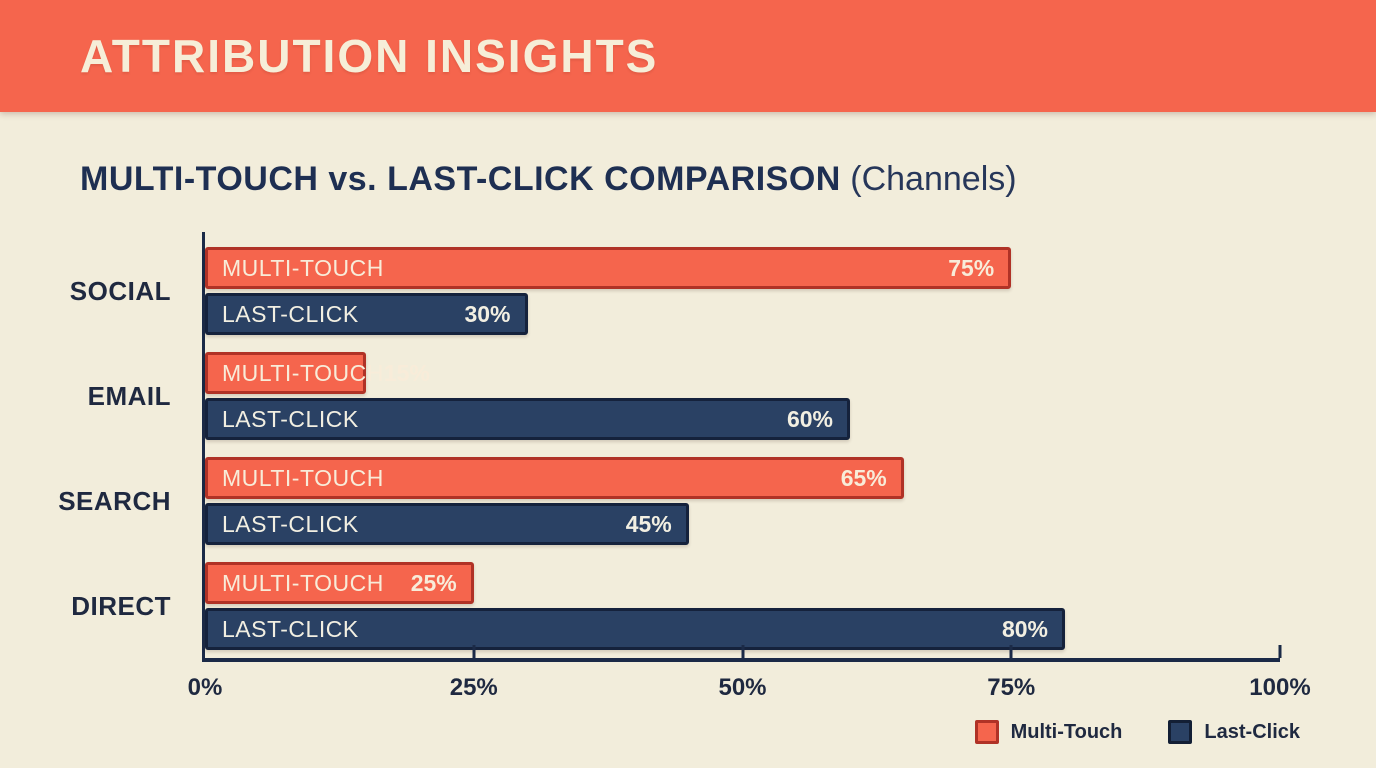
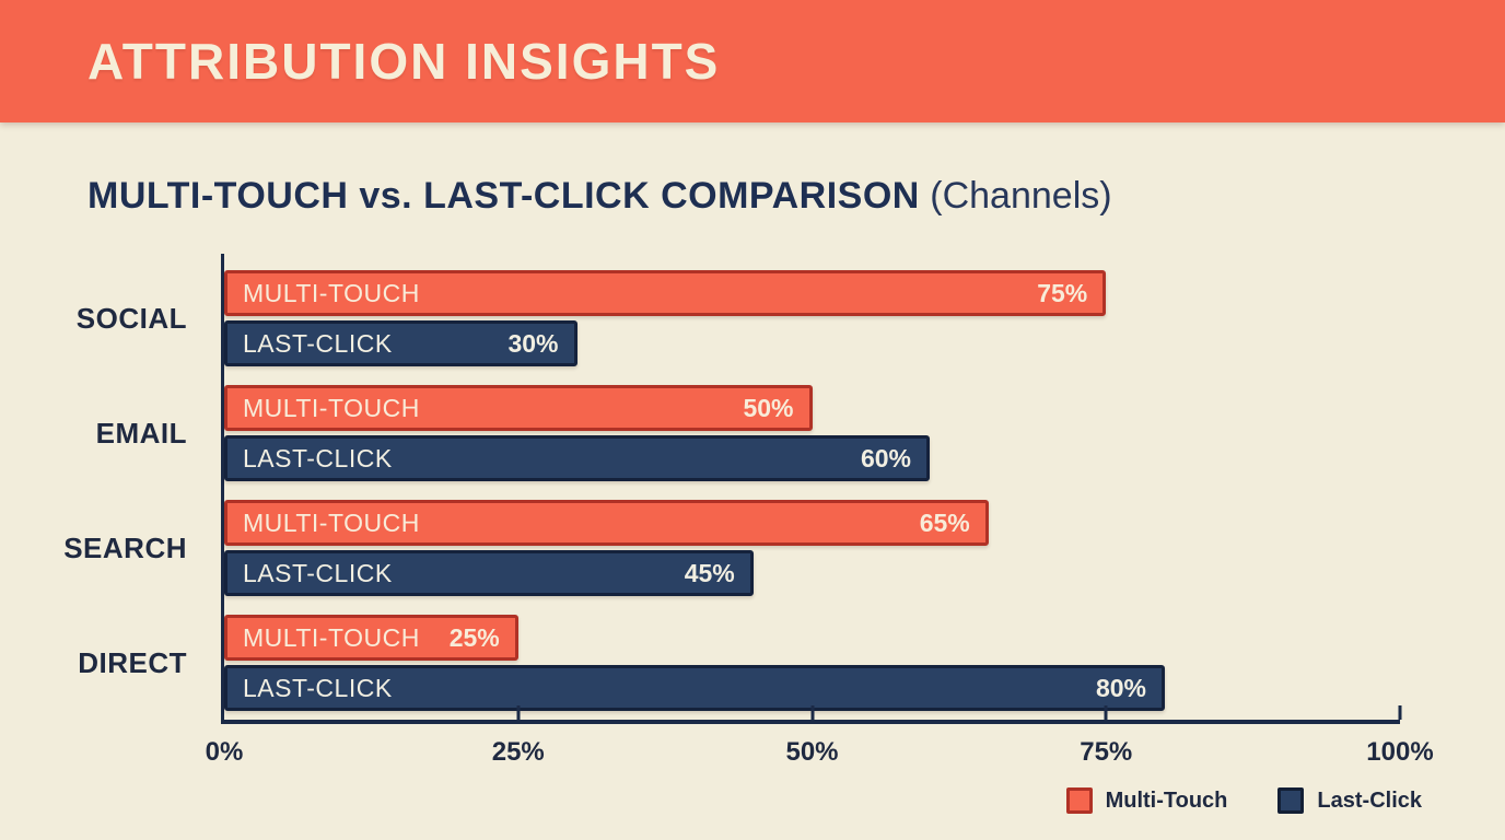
Multi-Touch/EMAIL: 15% -> 50%
